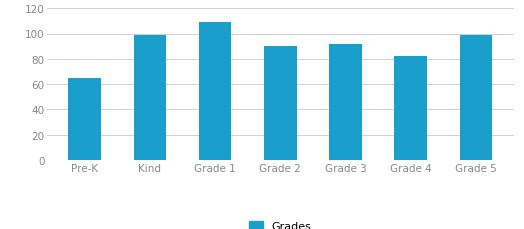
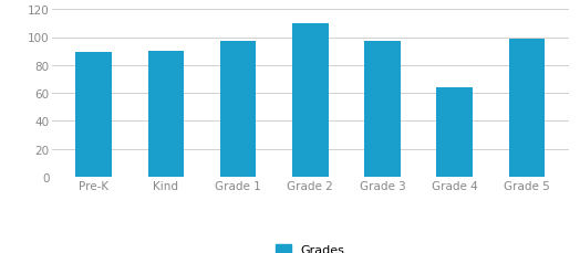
Pre-K: 65 -> 89
Kind: 99 -> 90
Grade 1: 109 -> 97
Grade 2: 90 -> 110
Grade 3: 92 -> 97
Grade 4: 82 -> 64
